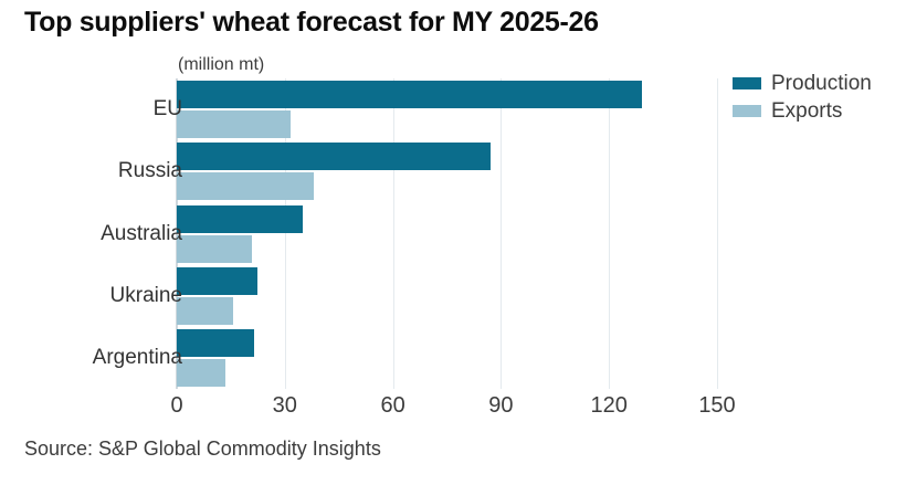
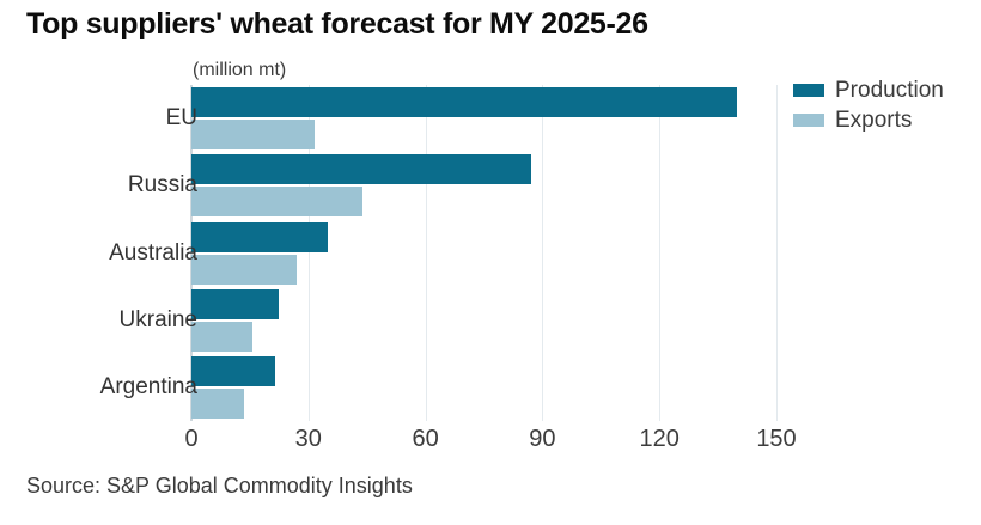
Production/EU: 129 -> 140
Exports/Russia: 38 -> 44
Exports/Australia: 21 -> 27
